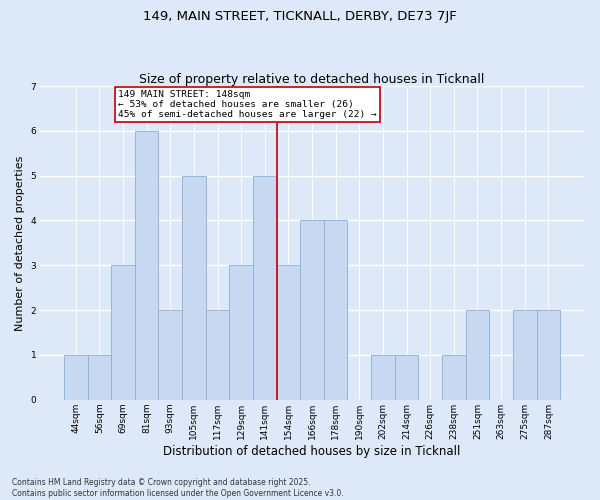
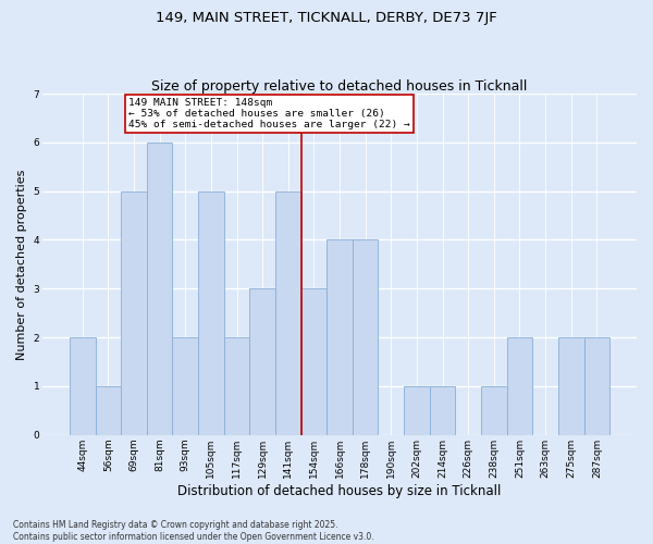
44sqm: 1 -> 2
69sqm: 3 -> 5
